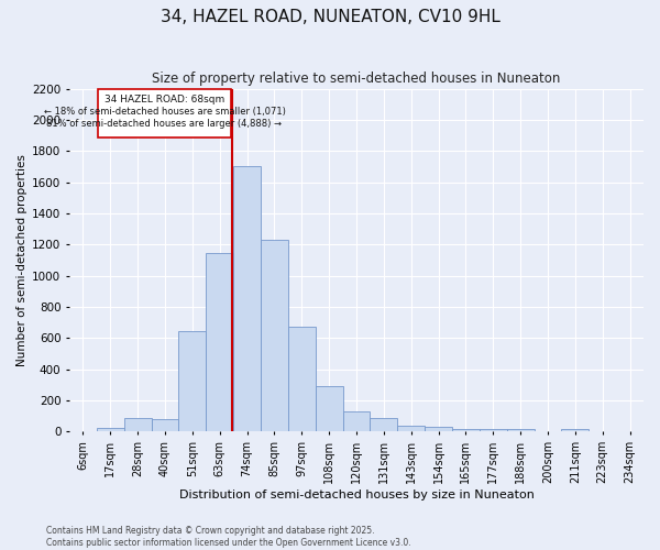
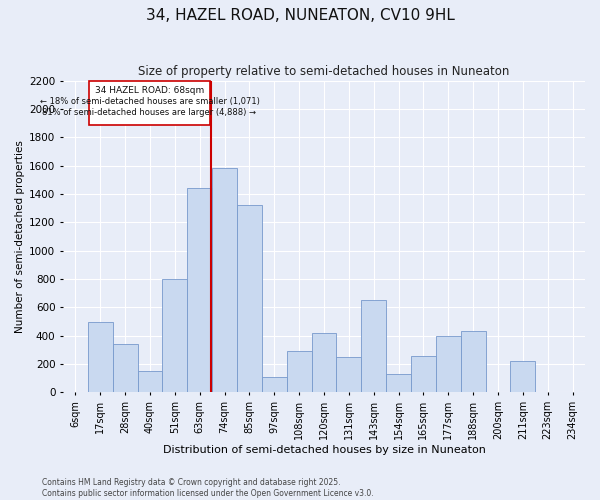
17sqm: 20 -> 500
28sqm: 80 -> 340
40sqm: 80 -> 150
51sqm: 640 -> 800
63sqm: 1140 -> 1440
74sqm: 1700 -> 1580
85sqm: 1230 -> 1320
97sqm: 670 -> 110
120sqm: 130 -> 420
131sqm: 90 -> 250
143sqm: 40 -> 650
154sqm: 30 -> 130
165sqm: 20 -> 260
177sqm: 20 -> 400
188sqm: 20 -> 430
211sqm: 20 -> 220
